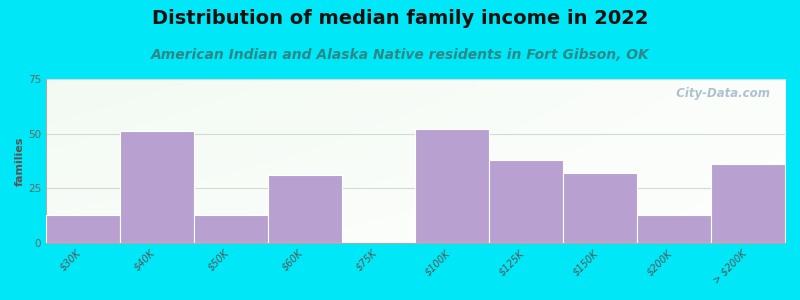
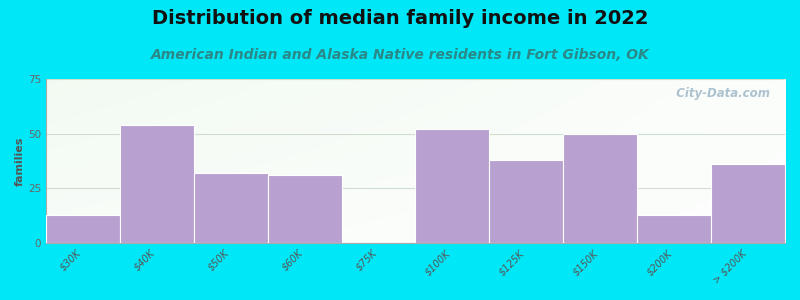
$40K: 51 -> 54
$50K: 13 -> 32
$150K: 32 -> 50
